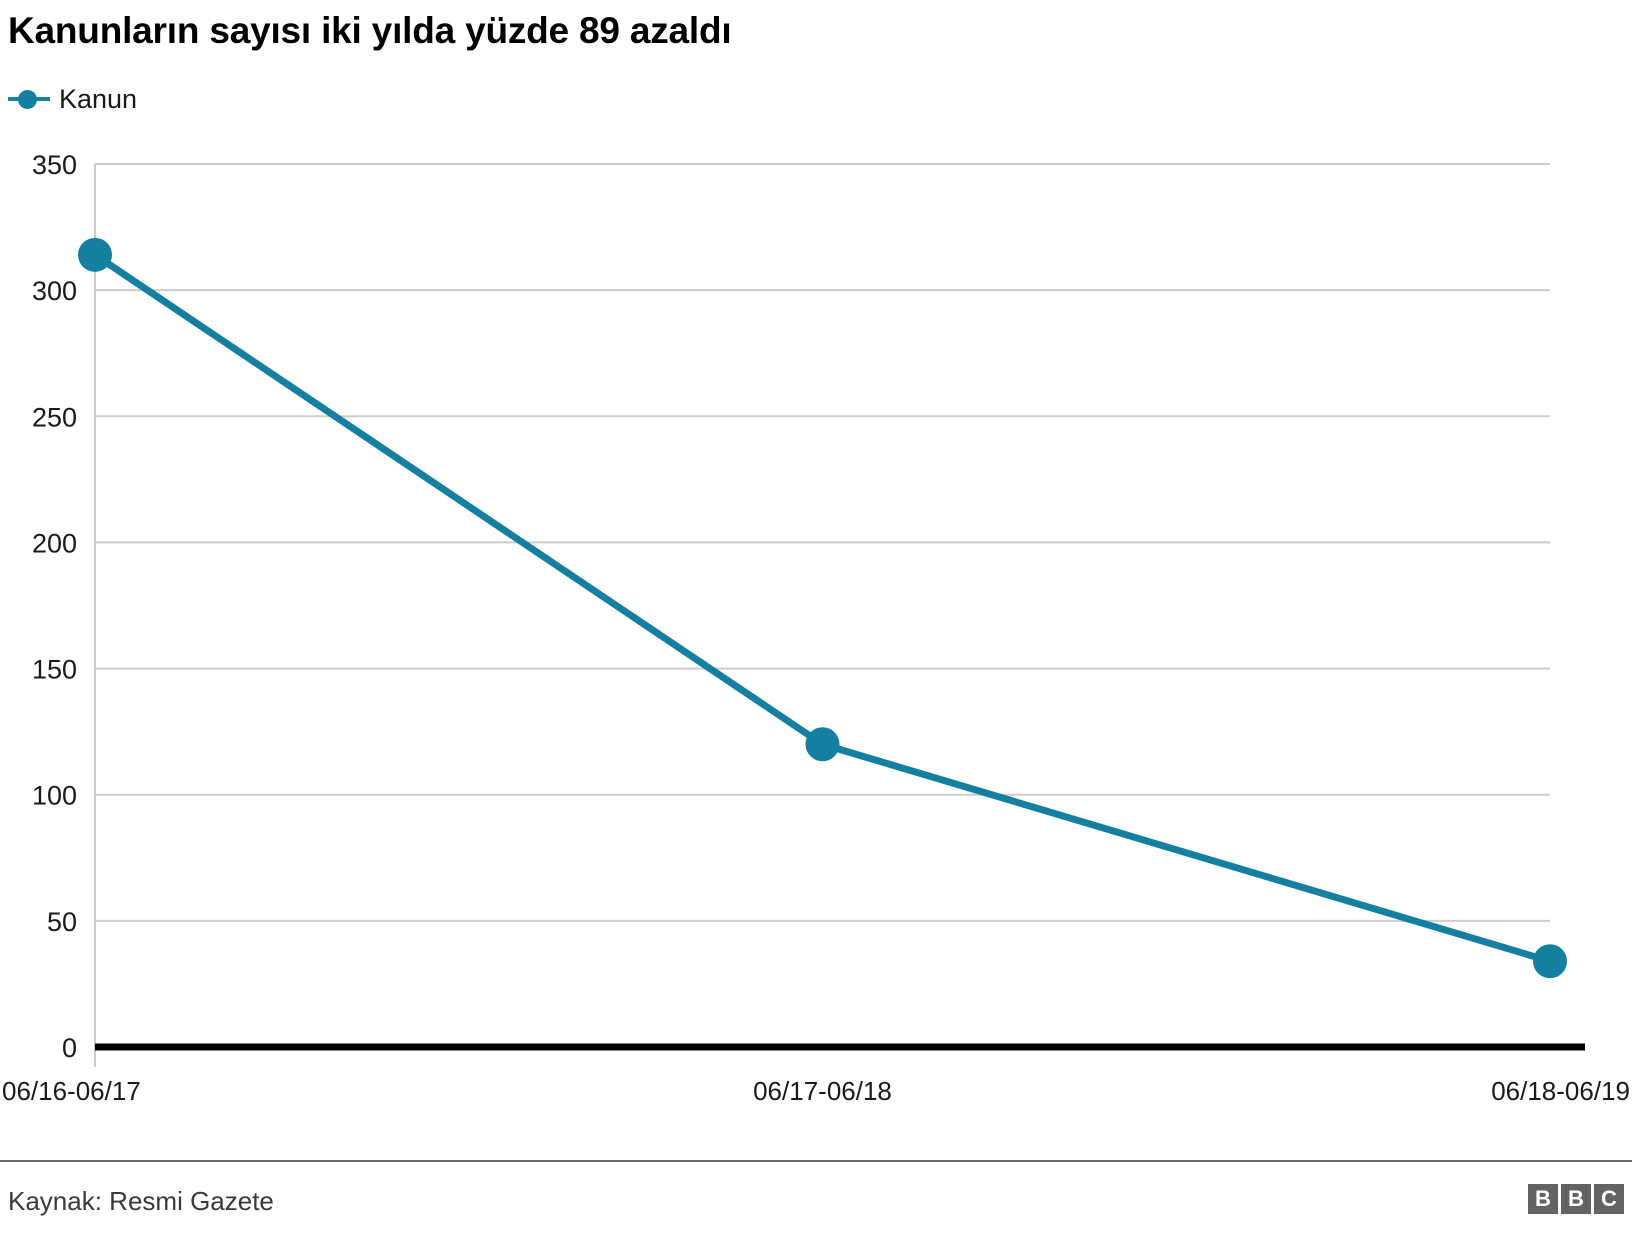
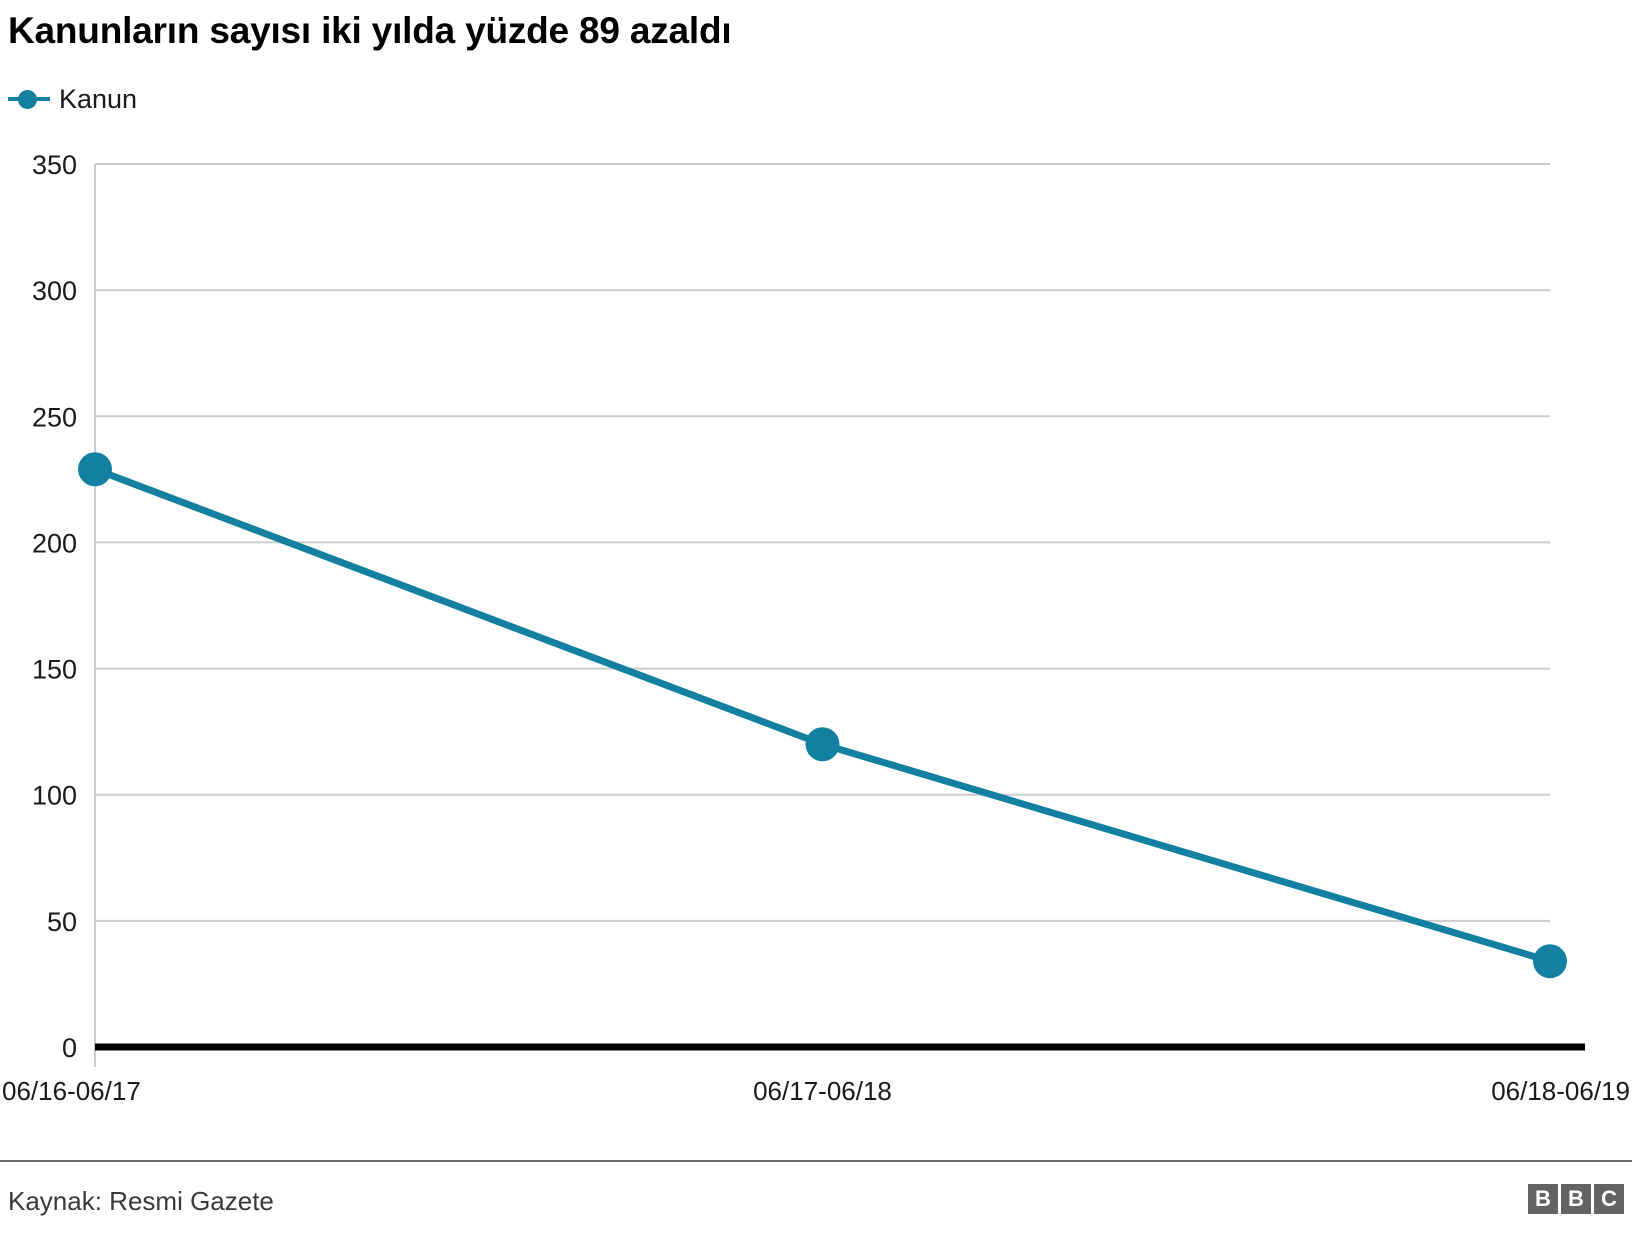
06/16-06/17: 314 -> 229
